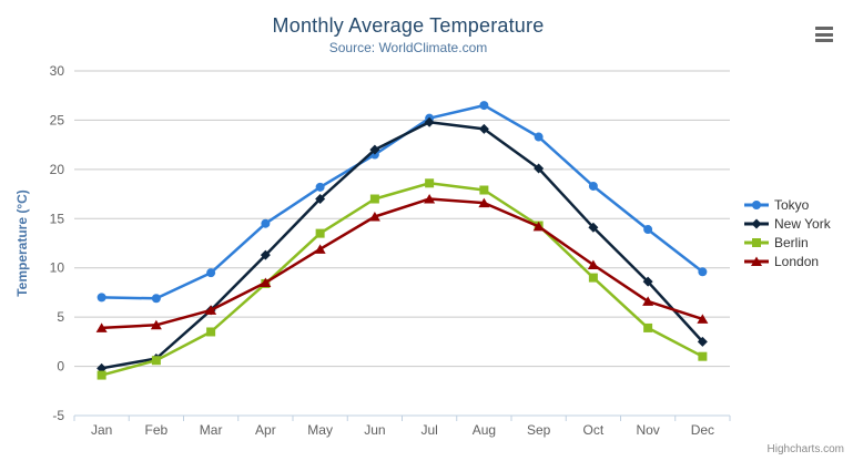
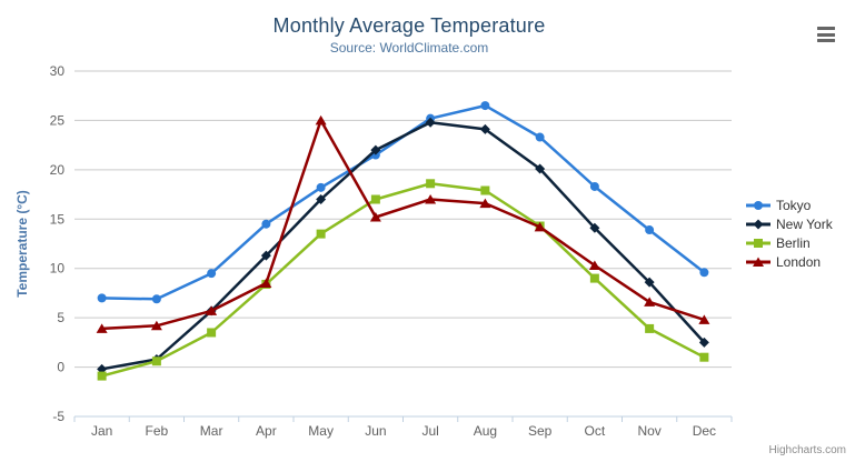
London/May: 12 -> 25
